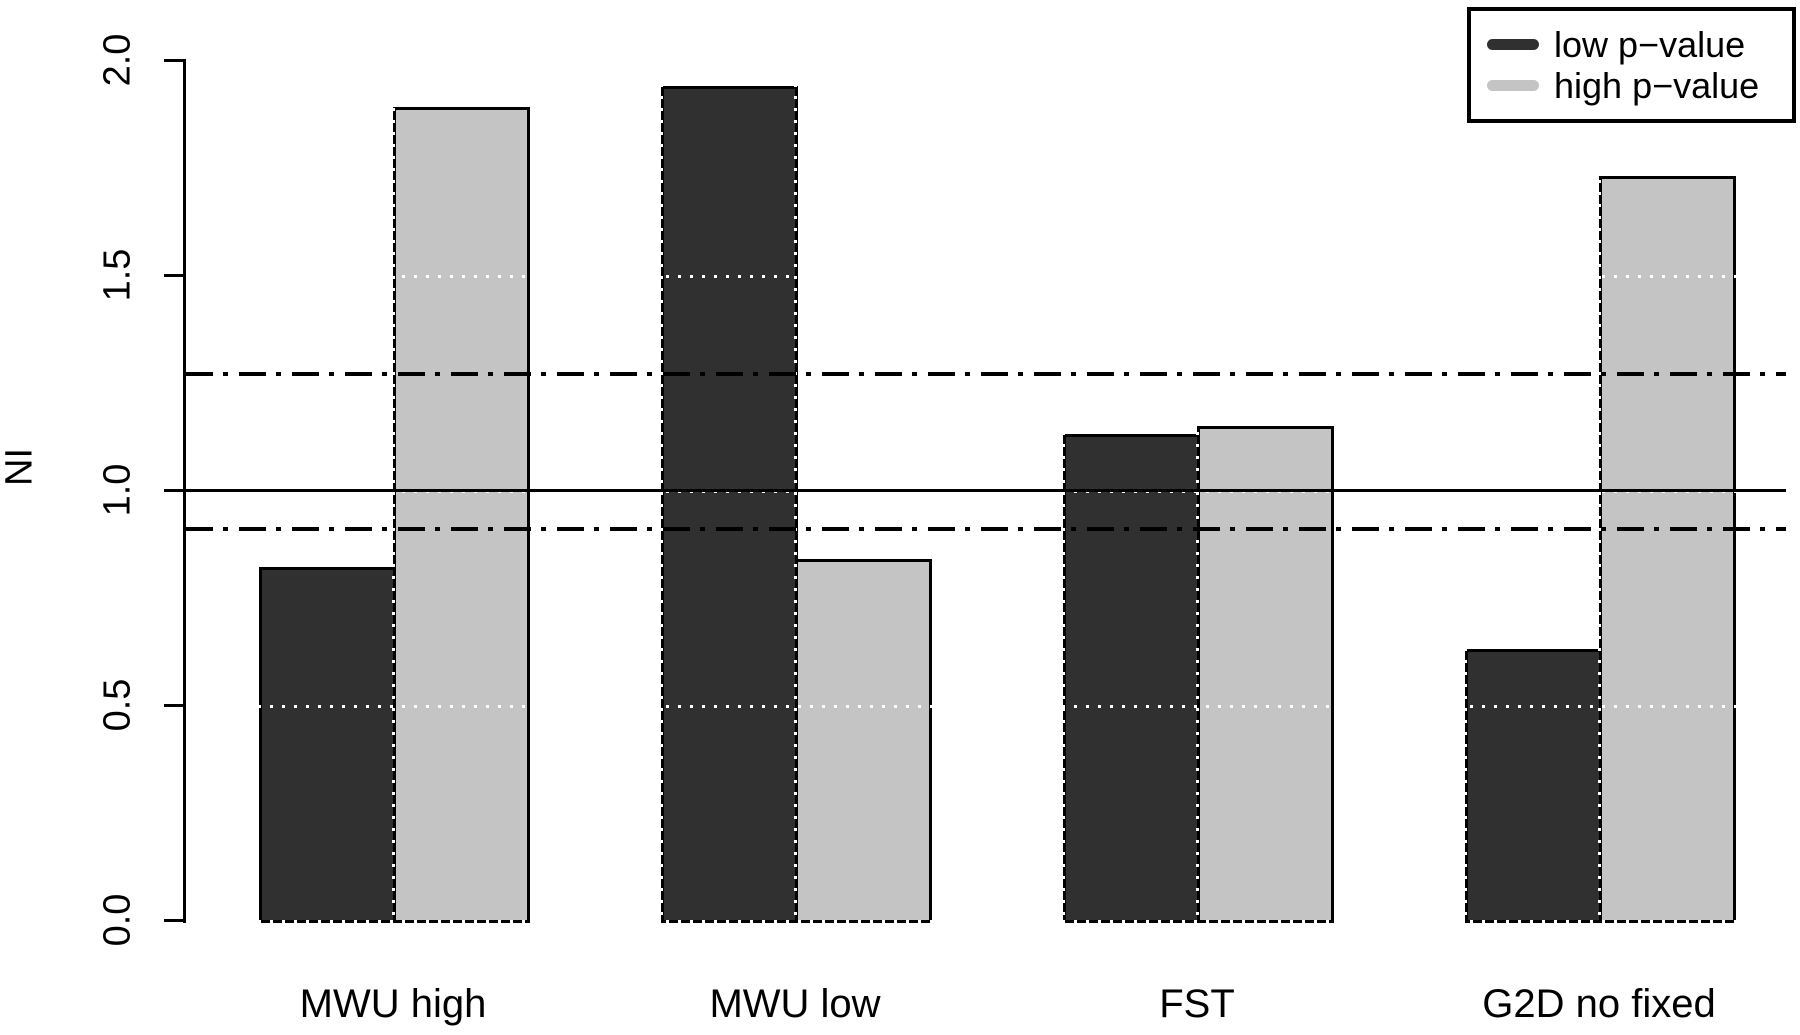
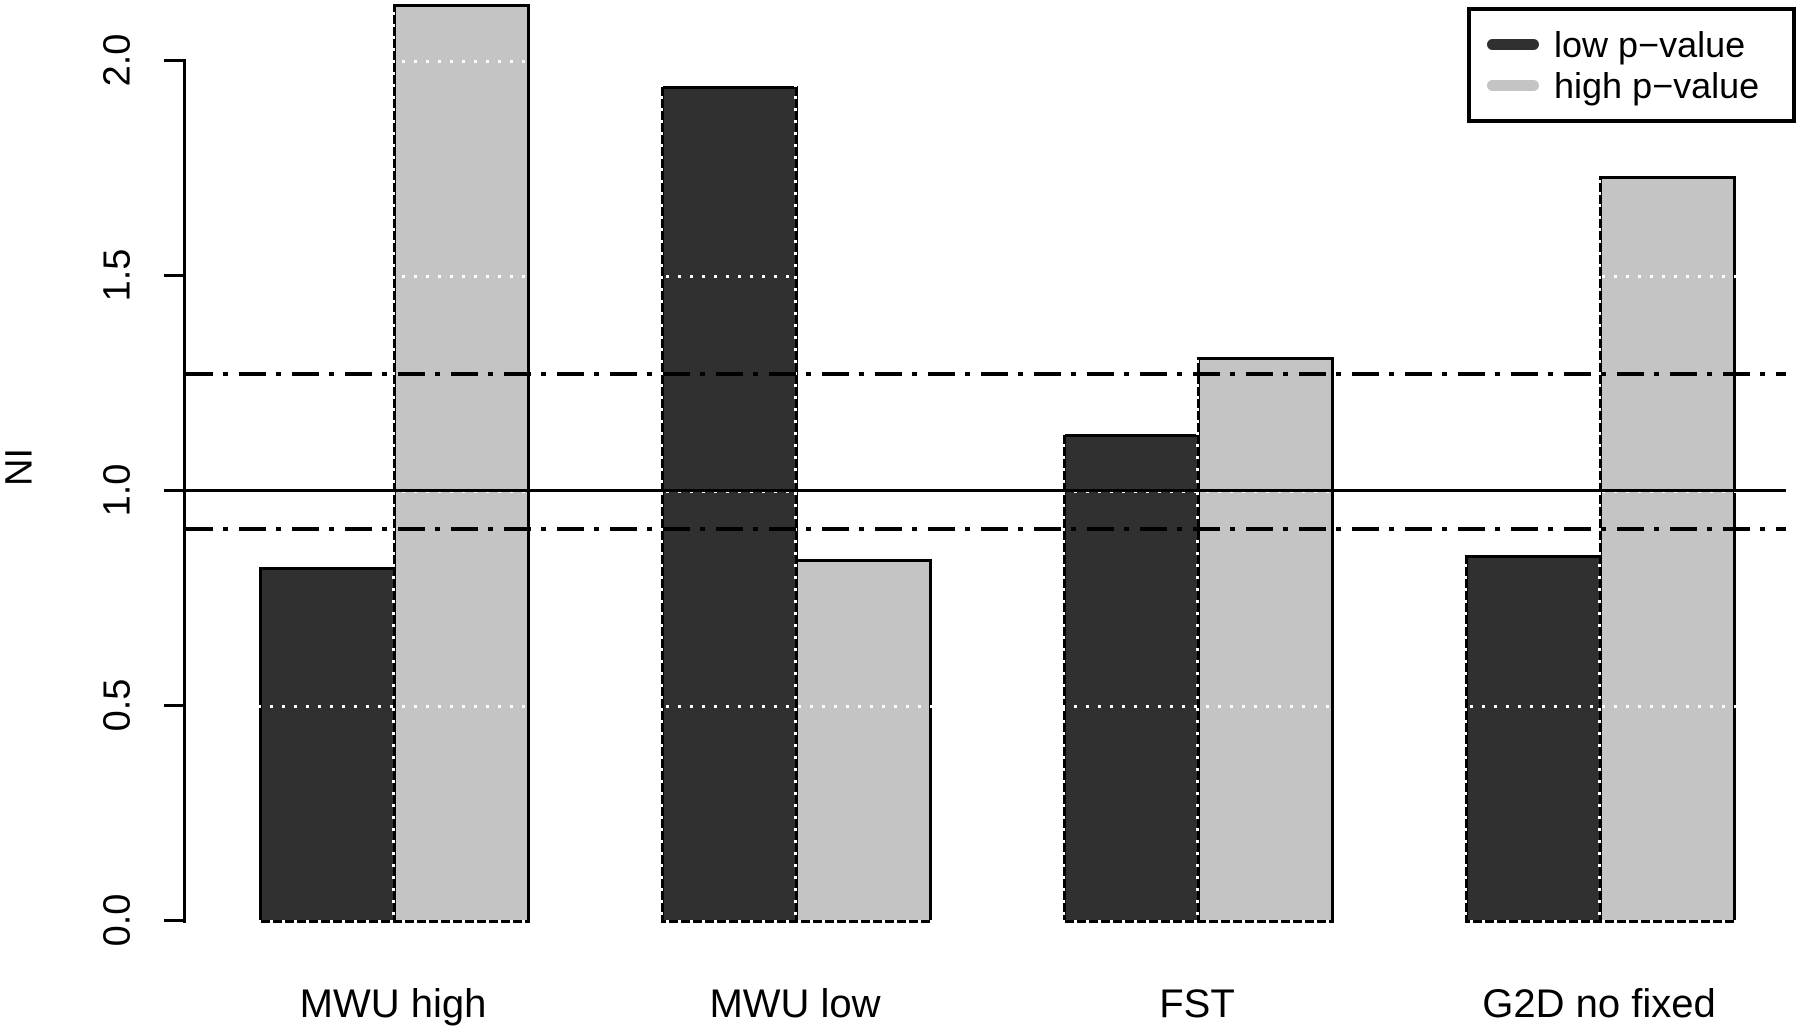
high p−value/MWU high: 1.89 -> 2.13
high p−value/FST: 1.15 -> 1.31
low p−value/G2D no fixed: 0.63 -> 0.85
